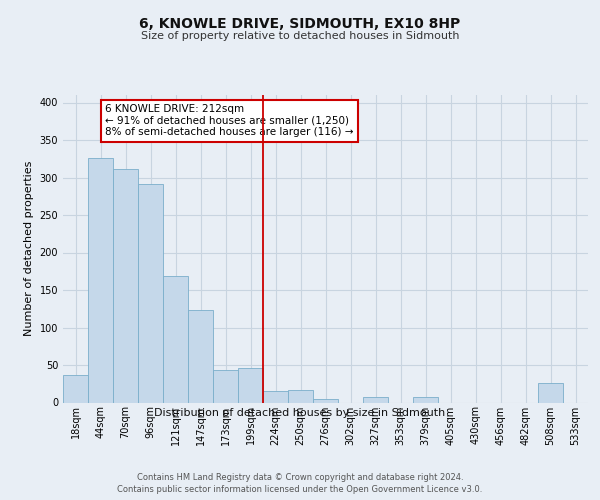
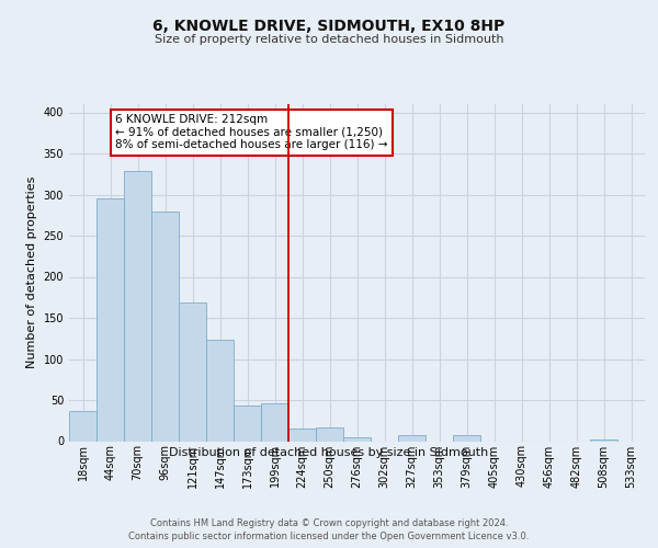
44sqm: 326 -> 296
70sqm: 312 -> 329
96sqm: 292 -> 279
508sqm: 26 -> 2
